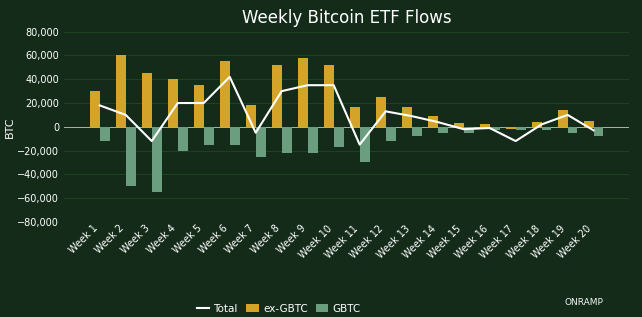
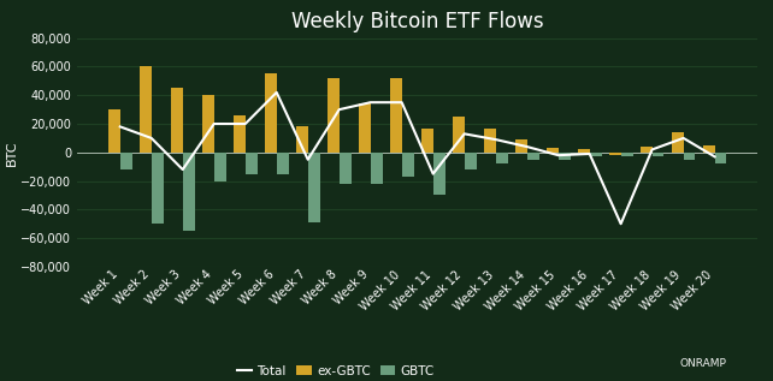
ex-GBTC/Week 5: 35,000 -> 26,000
GBTC/Week 7: -25,000 -> -49,000
ex-GBTC/Week 9: 58,000 -> 34,000
Total/Week 17: -12,000 -> -50,000
